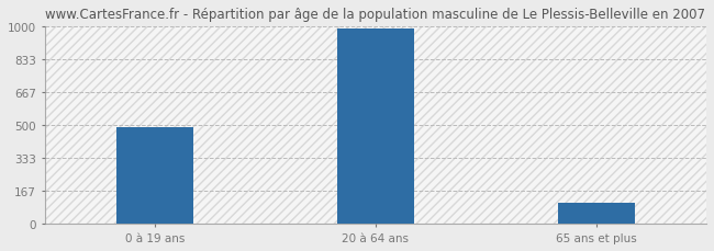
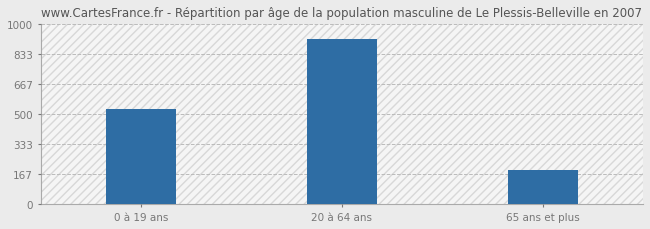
0 à 19 ans: 490 -> 530
20 à 64 ans: 990 -> 920
65 ans et plus: 110 -> 190
